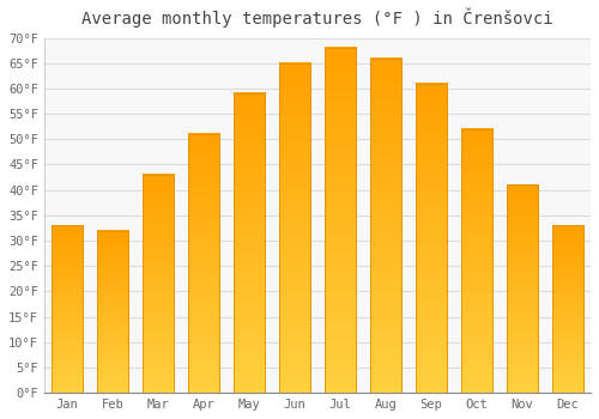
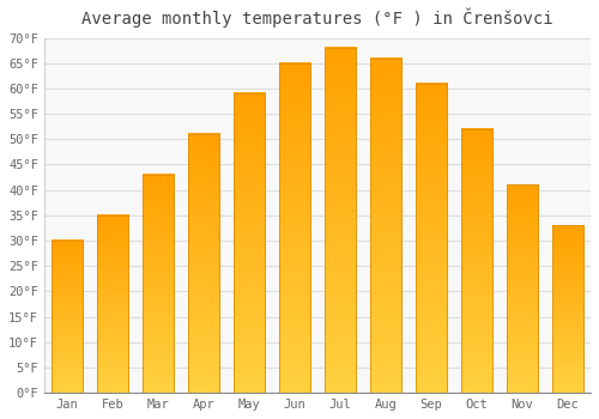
Jan: 33°F -> 30°F
Feb: 32°F -> 35°F
